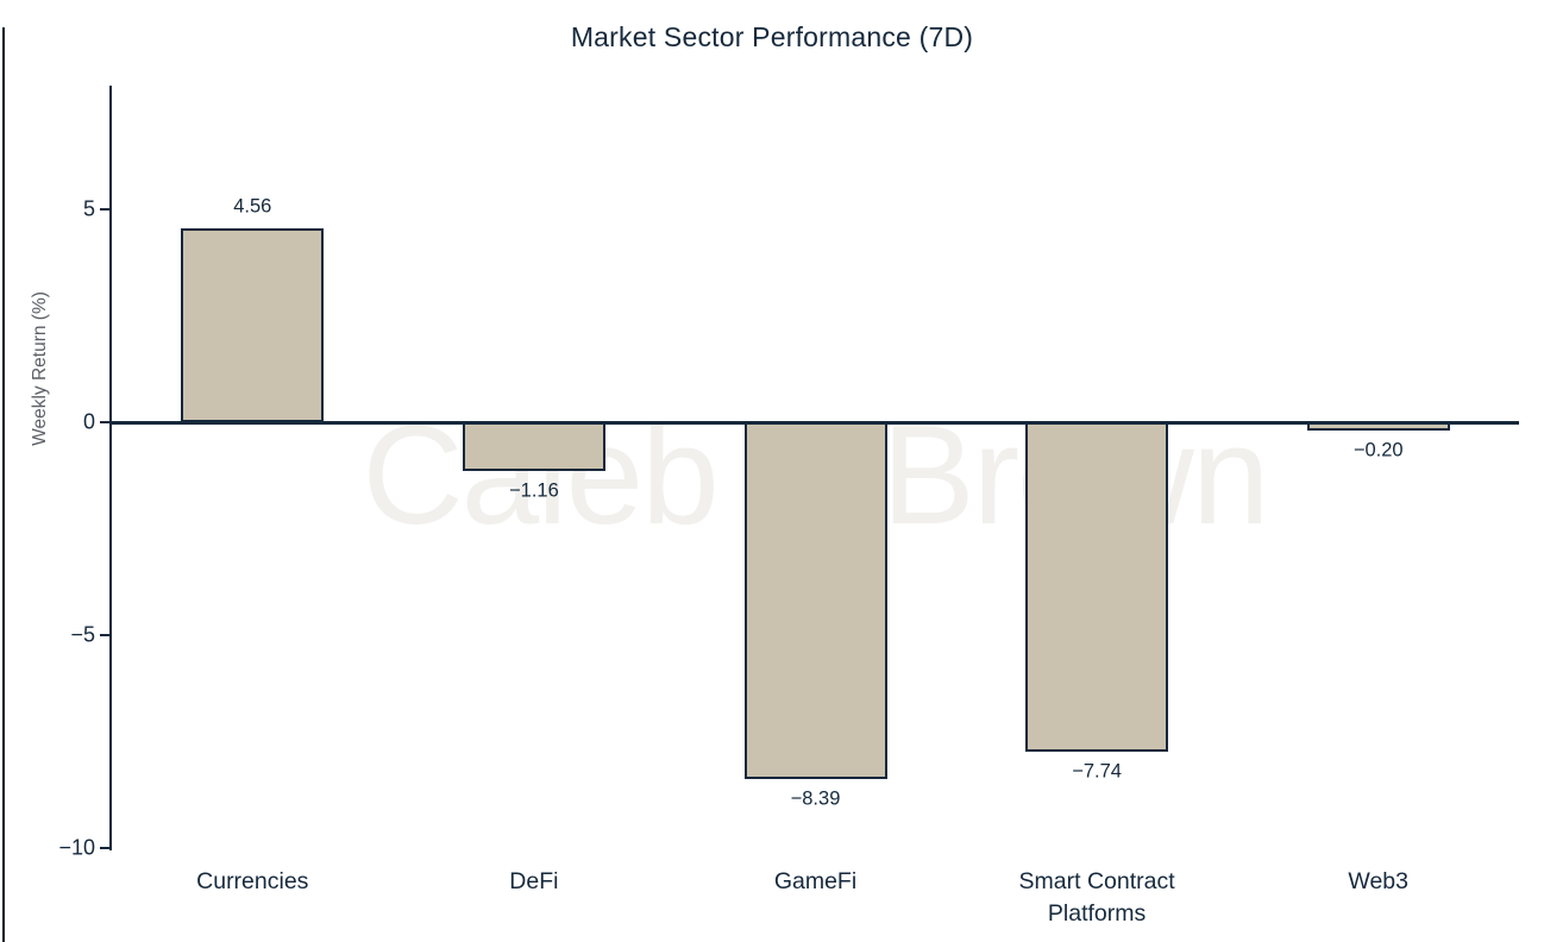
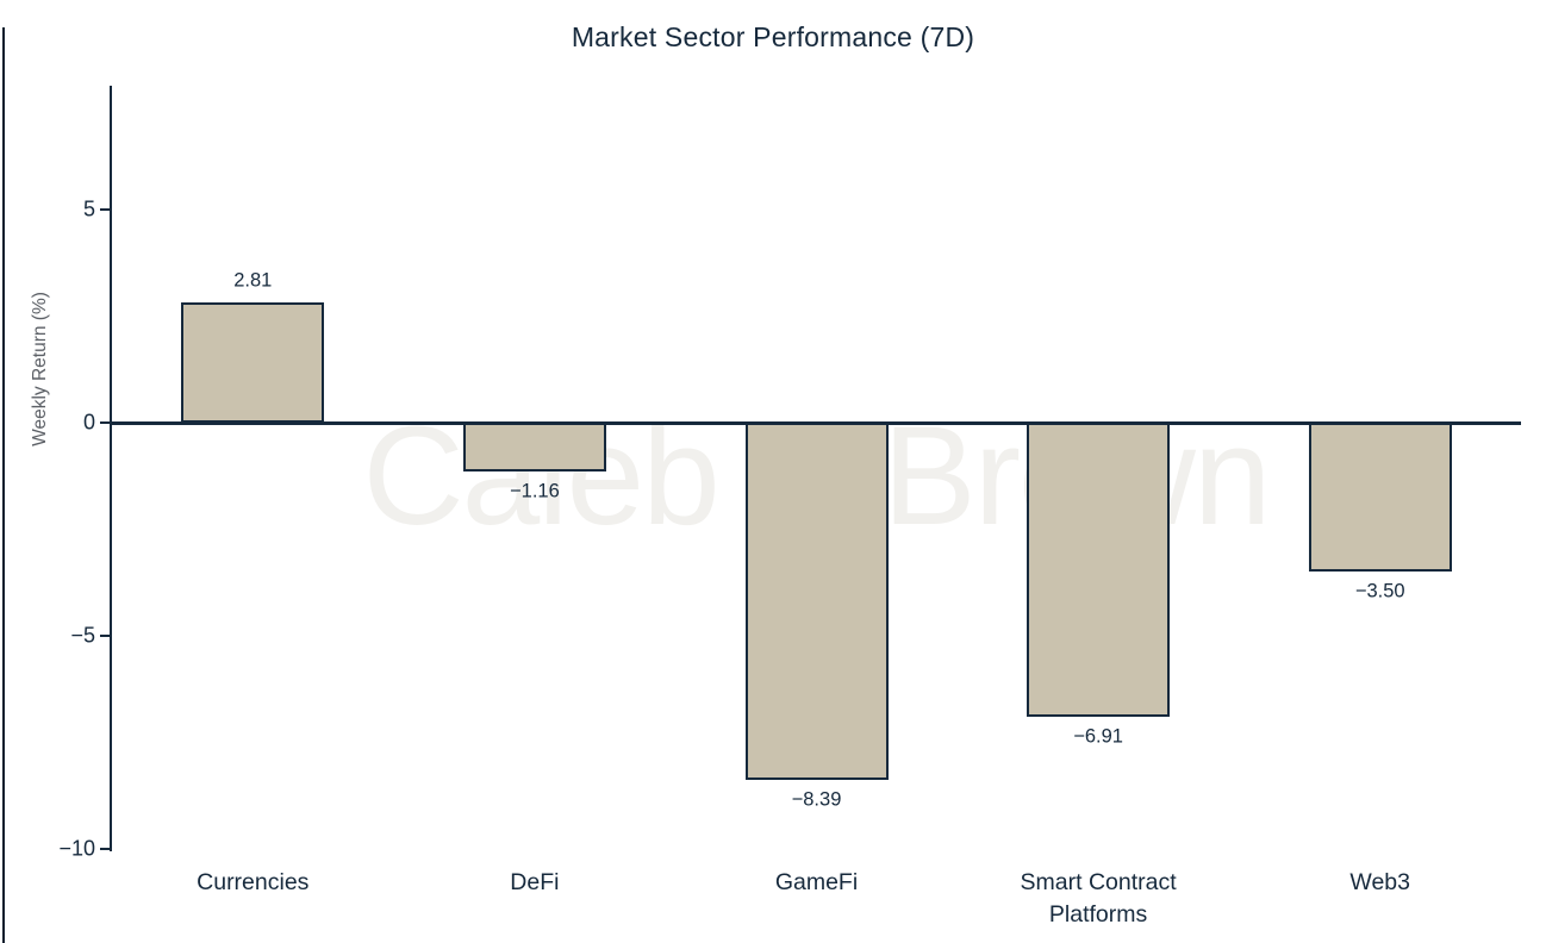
Currencies: 4.56 -> 2.81
Smart Contract Platforms: −7.74 -> −6.91
Web3: −0.20 -> −3.50
